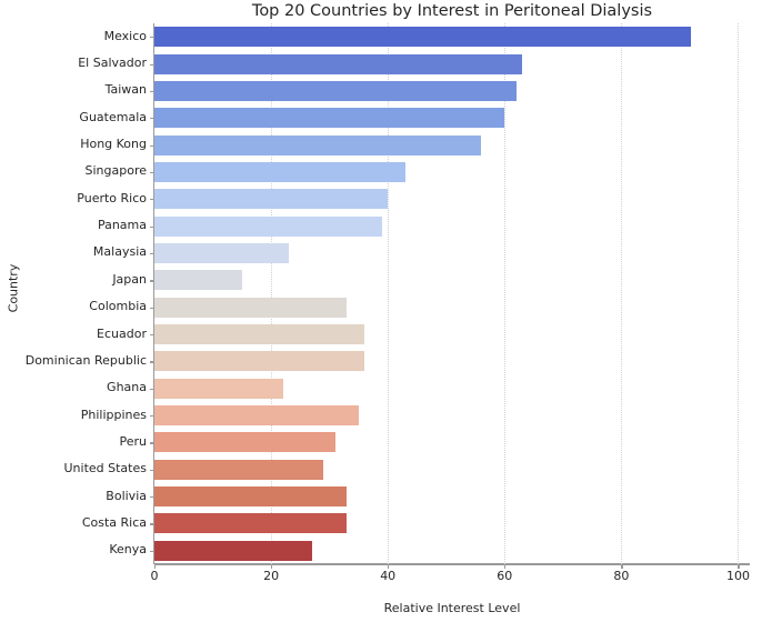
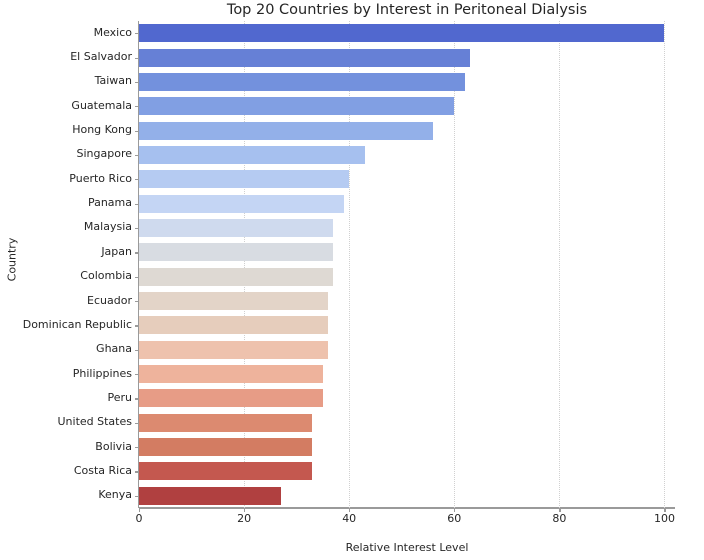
Mexico: 92 -> 100
Malaysia: 23 -> 37
Japan: 15 -> 37
Colombia: 33 -> 37
Ghana: 22 -> 36
Peru: 31 -> 35
United States: 29 -> 33
